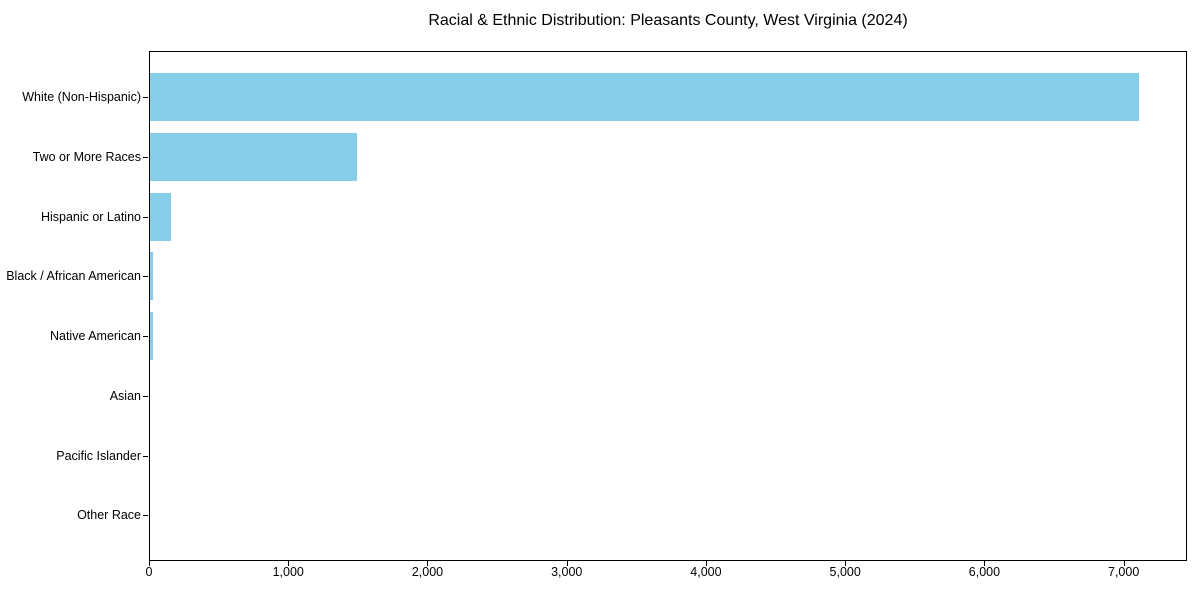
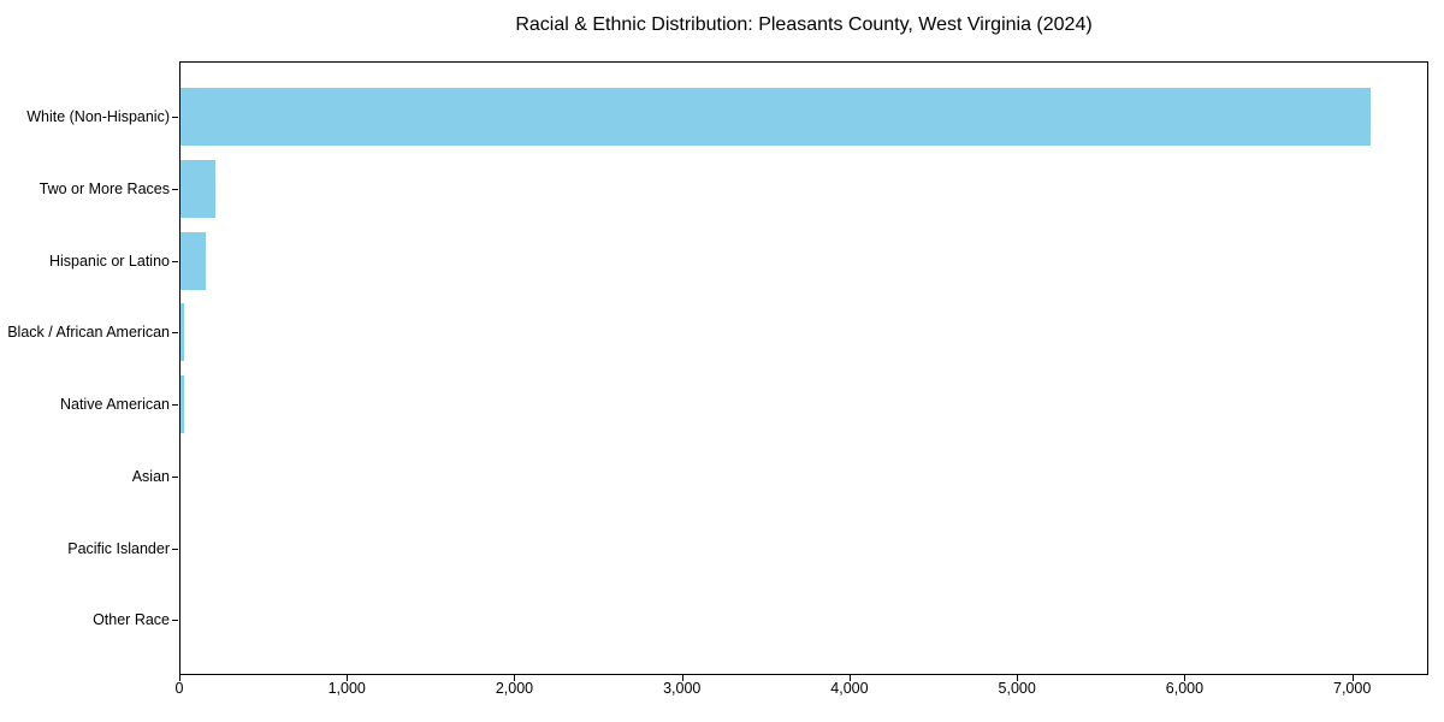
Two or More Races: 1490 -> 210
